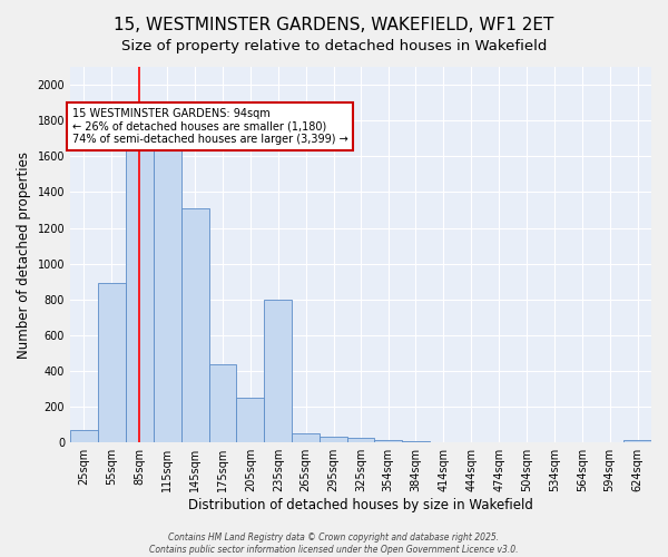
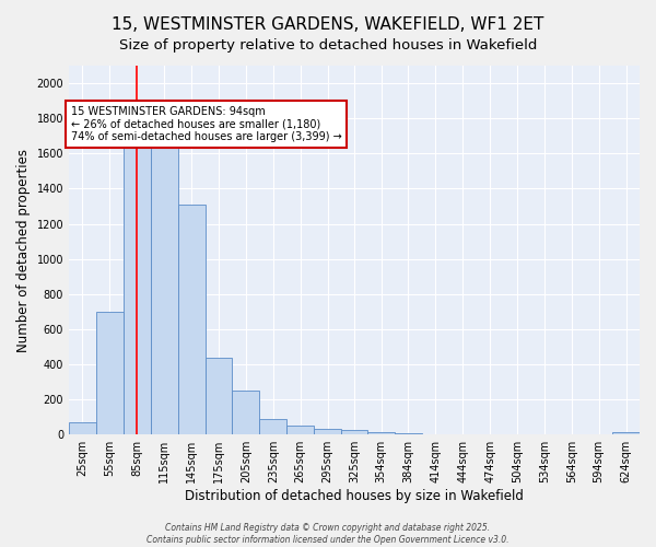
55sqm: 890 -> 700
235sqm: 800 -> 90
